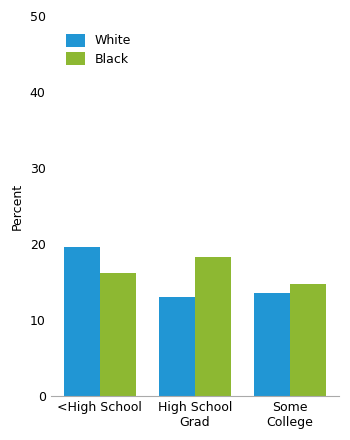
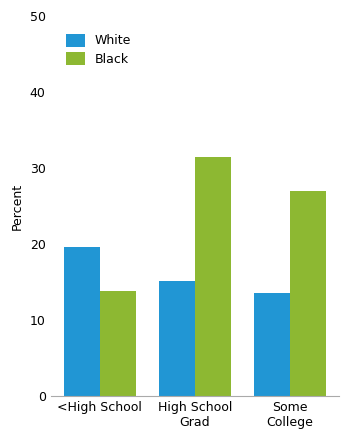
Black/<High School: 16.2 -> 13.8
White/High School Grad: 13.0 -> 15.2
Black/High School Grad: 18.3 -> 31.4
Black/Some College: 14.8 -> 27.0
